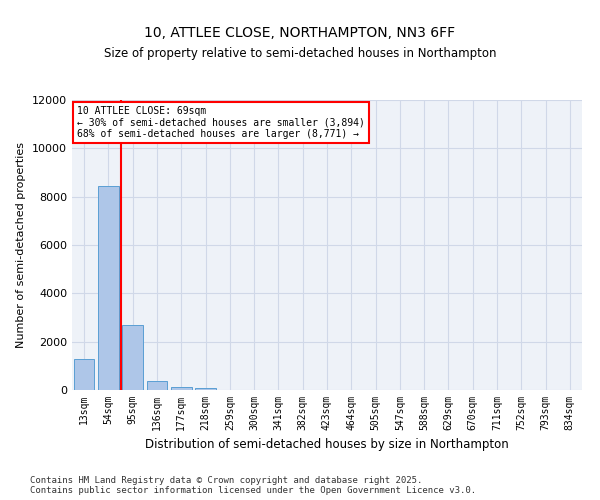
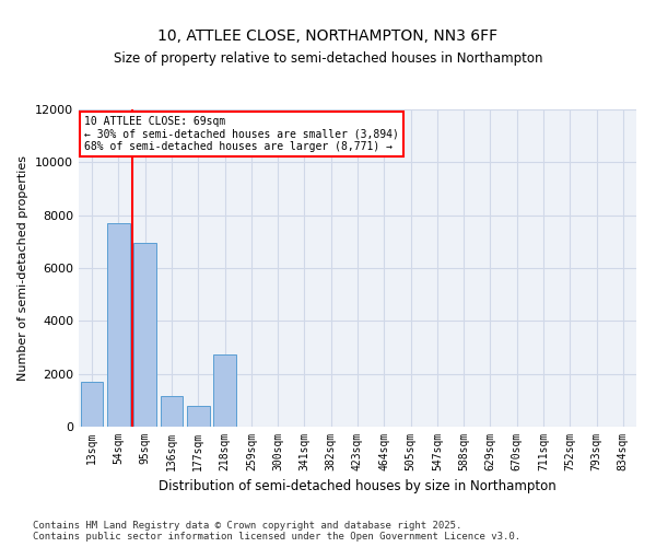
13sqm: 1300 -> 1700
54sqm: 8450 -> 7700
95sqm: 2700 -> 6950
136sqm: 380 -> 1150
177sqm: 140 -> 800
218sqm: 90 -> 2750
